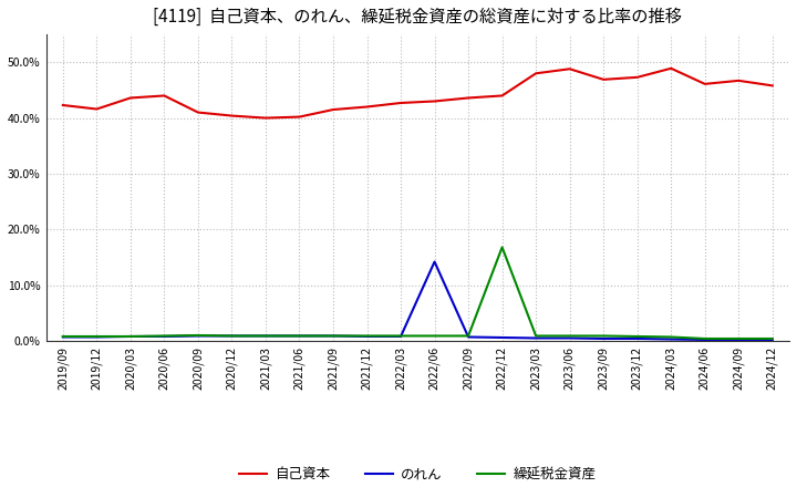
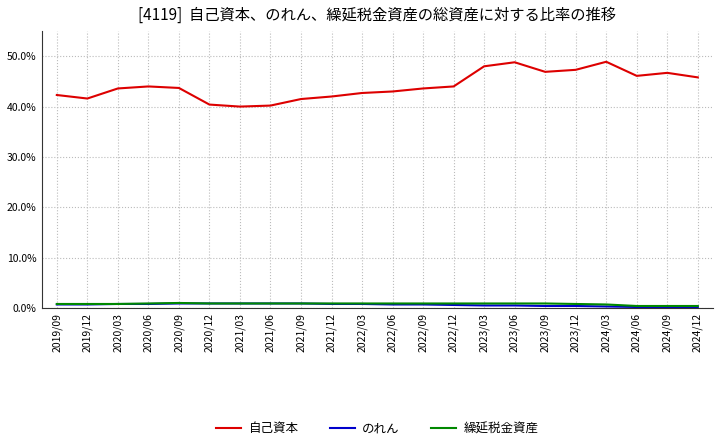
自己資本/2020/09: 41.0% -> 43.7%
のれん/2022/06: 14.2% -> 0.7%
繰延税金資産/2022/12: 16.8% -> 0.9%
